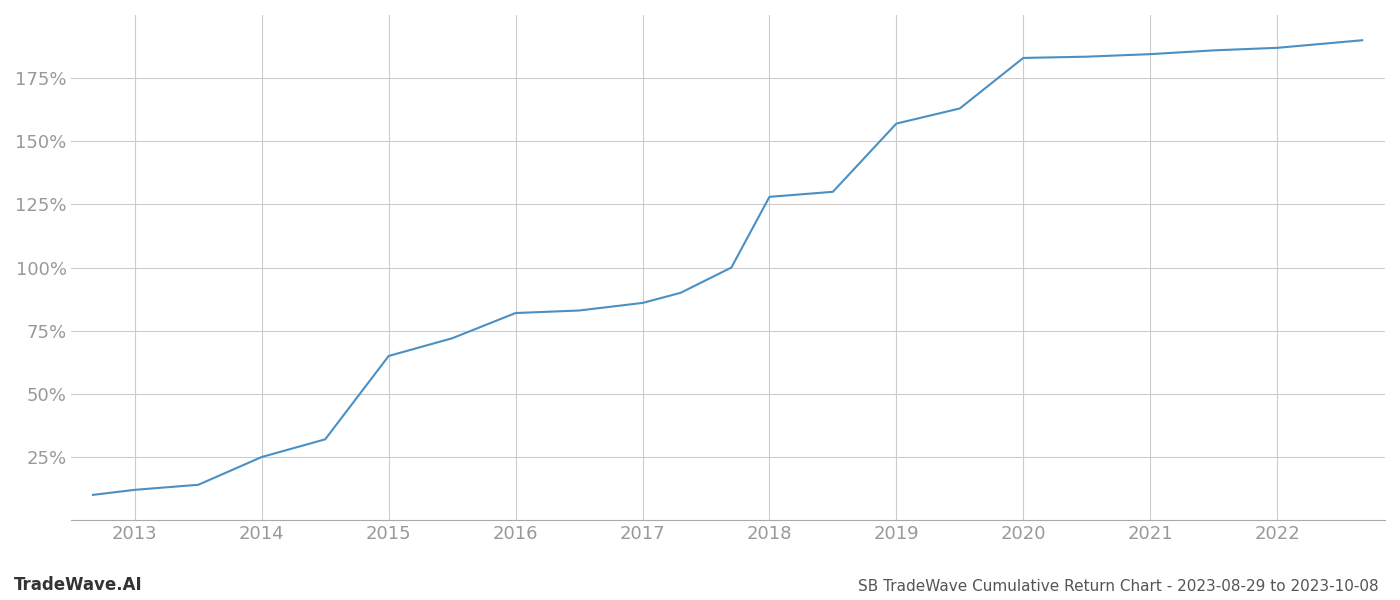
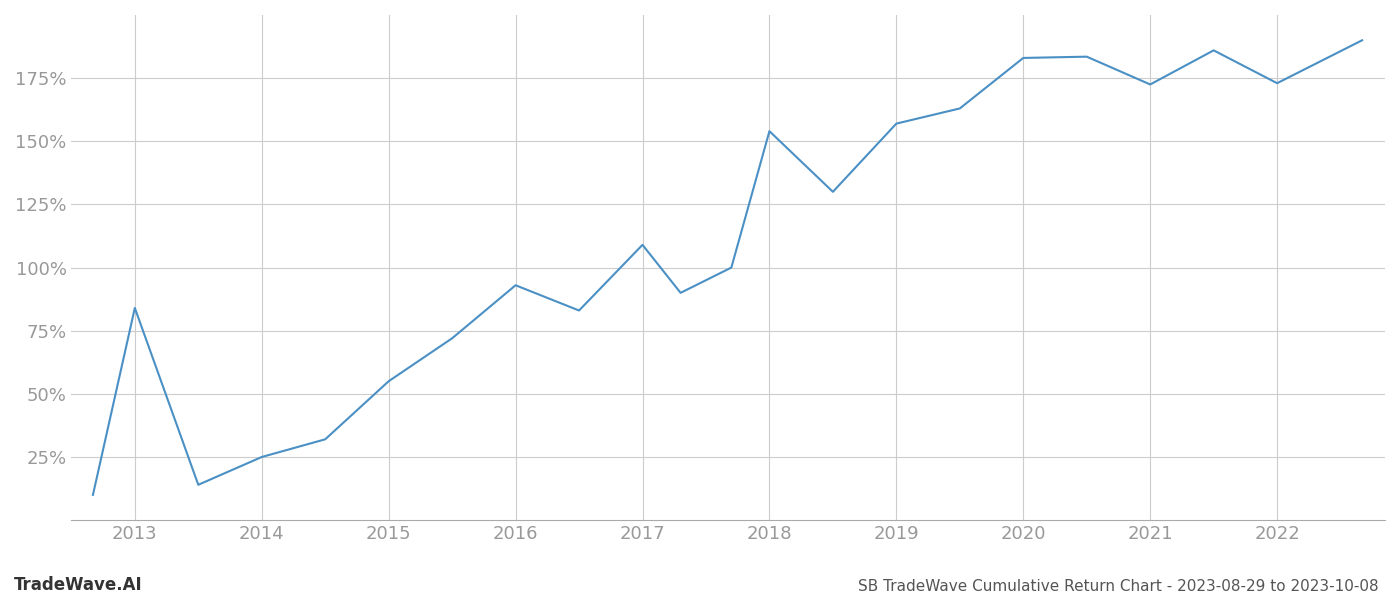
2013: 12.0% -> 84.0%
2015: 65.0% -> 55.0%
2016: 82.0% -> 93.0%
2017: 86.0% -> 109.0%
2018: 128.0% -> 154.0%
2021: 184.5% -> 172.5%
2022: 187.0% -> 173.0%
